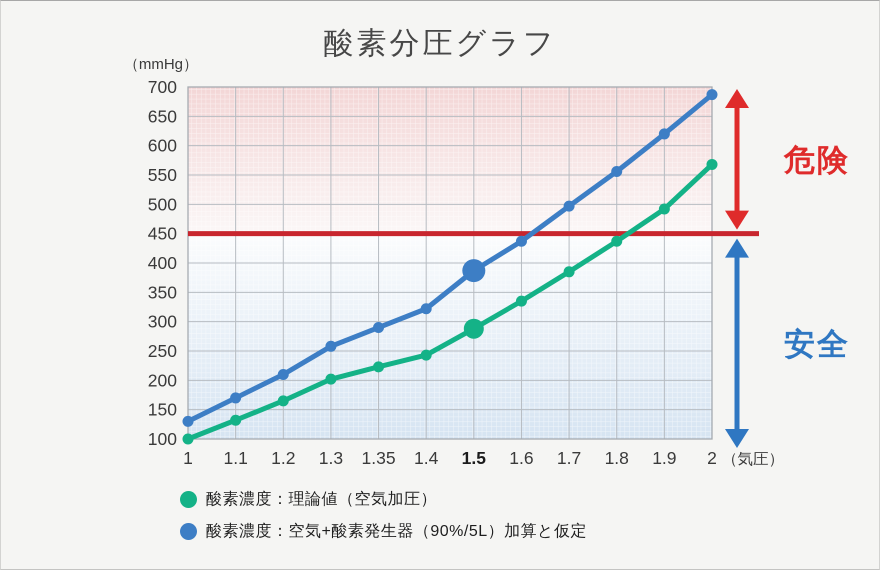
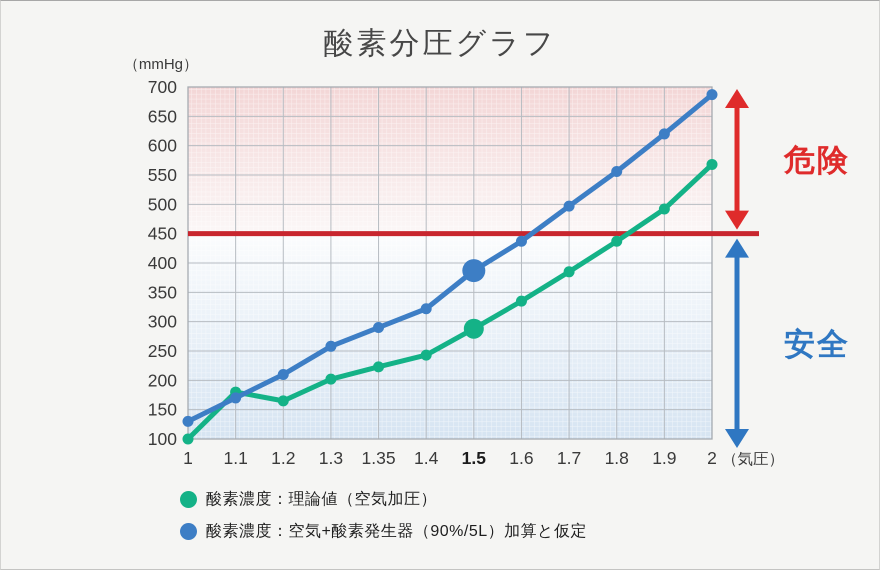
酸素濃度：理論値（空気加圧）/1.1: 130 -> 180
